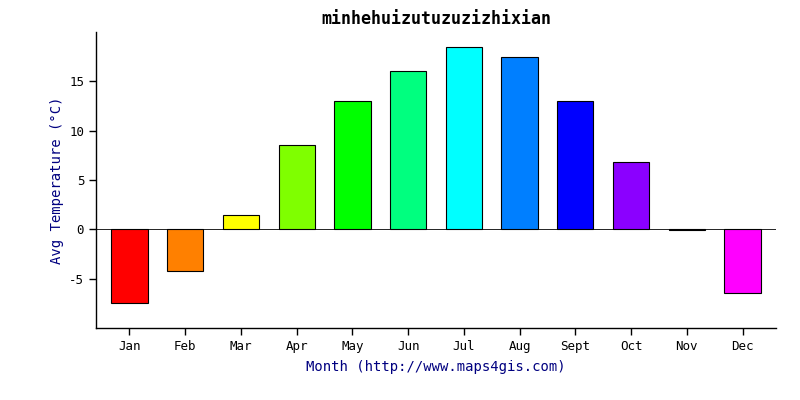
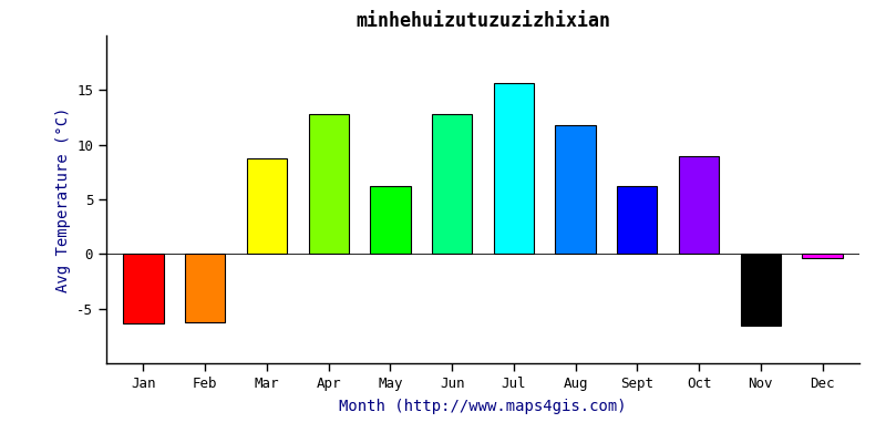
Jan: -7.5 -> -6.4
Feb: -4.2 -> -6.2
Mar: 1.5 -> 8.8
Apr: 8.5 -> 12.8
May: 13.0 -> 6.2
Jun: 16.0 -> 12.8
Jul: 18.5 -> 15.6
Aug: 17.5 -> 11.8
Sept: 13.0 -> 6.2
Oct: 6.8 -> 9.0
Nov: -0.1 -> -6.6
Dec: -6.5 -> -0.4
